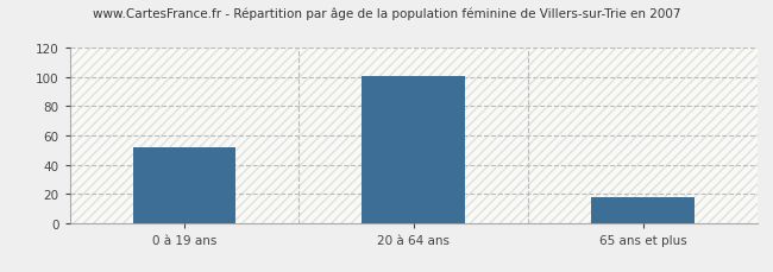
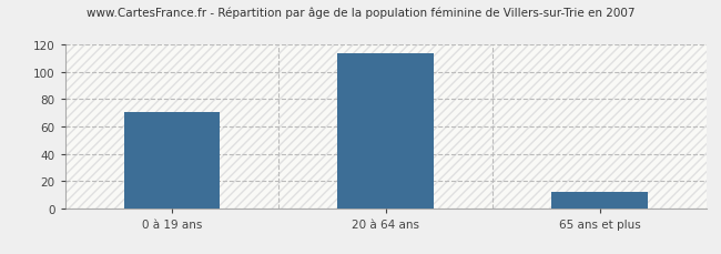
0 à 19 ans: 52 -> 71
20 à 64 ans: 101 -> 114
65 ans et plus: 18 -> 12
